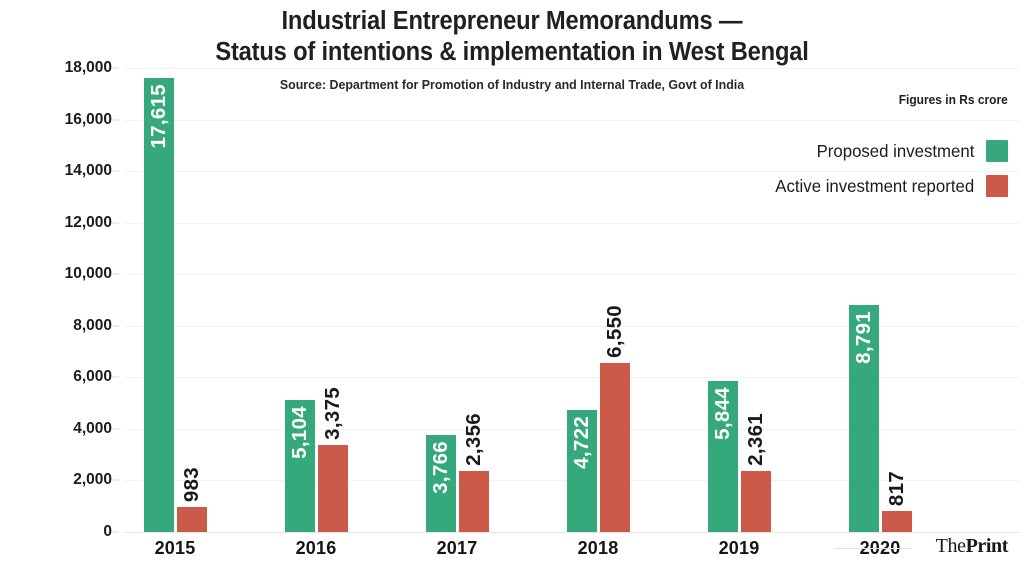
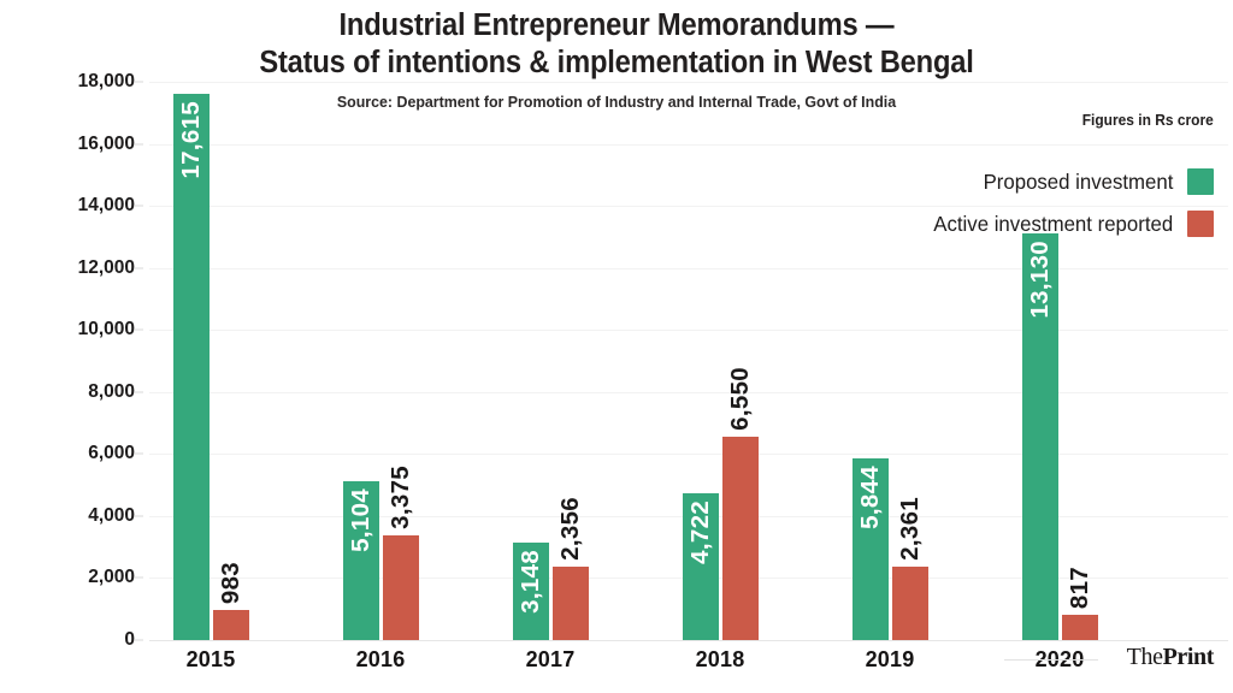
Proposed investment/2017: 3,766 -> 3,148
Proposed investment/2020: 8,791 -> 13,130
